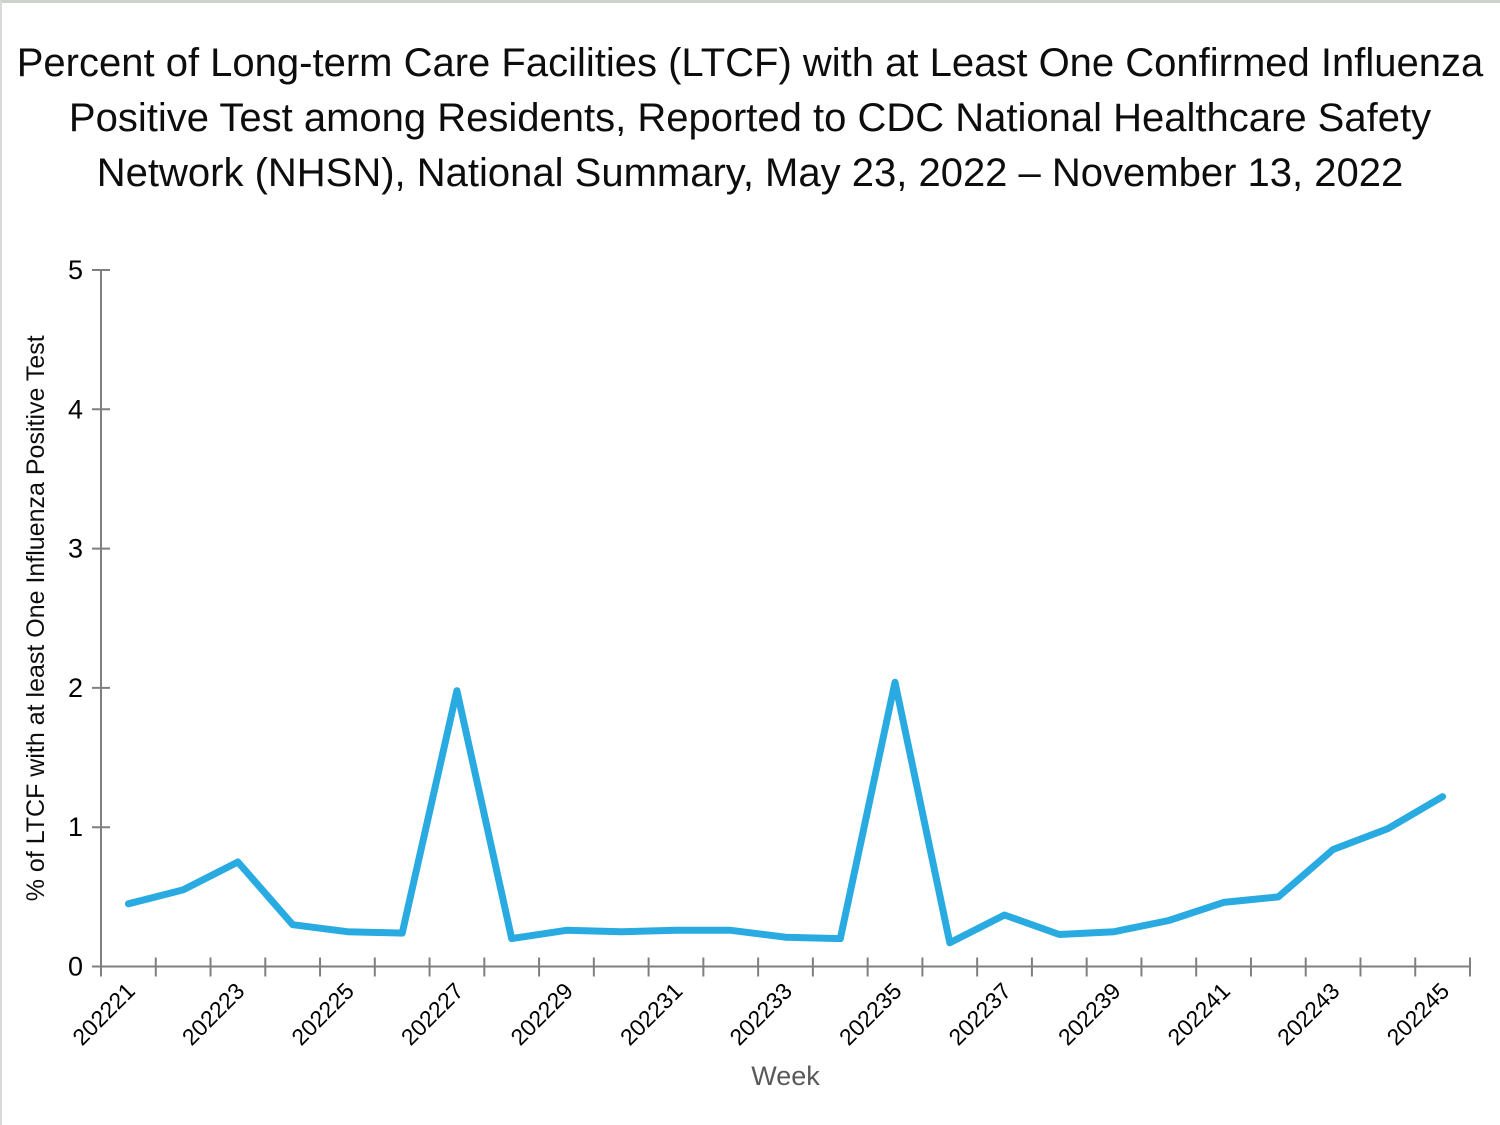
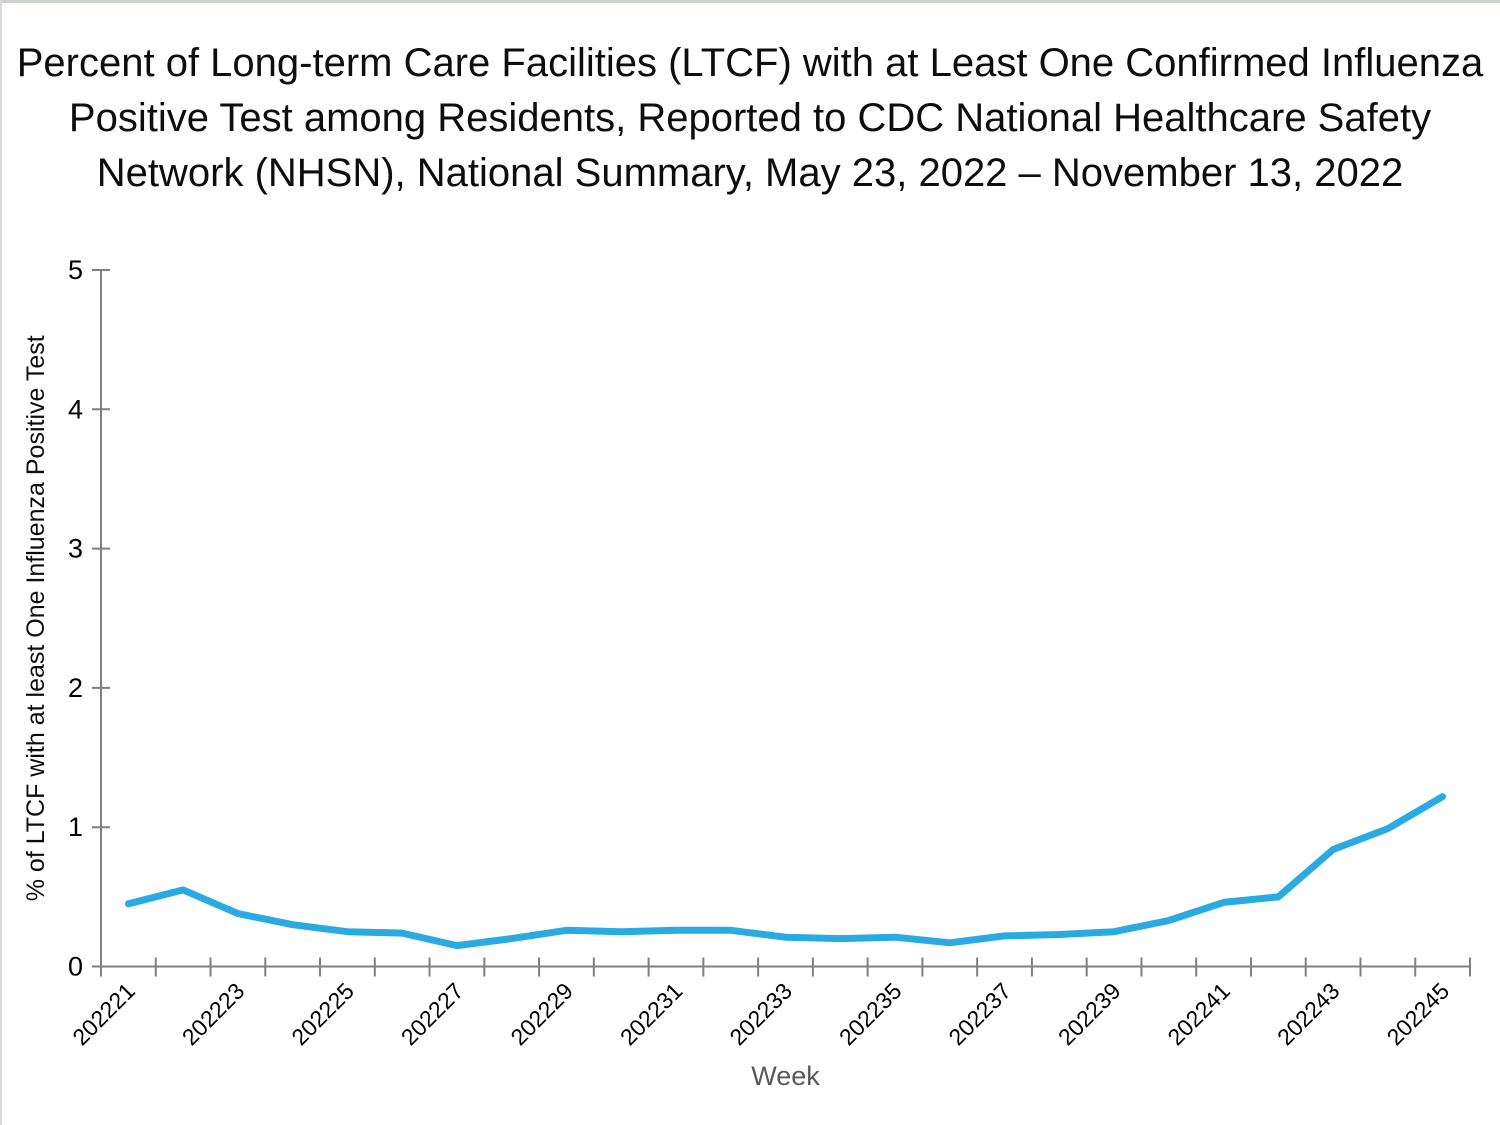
202223: 0.75 -> 0.38
202227: 1.98 -> 0.15
202235: 2.04 -> 0.21
202237: 0.37 -> 0.22
